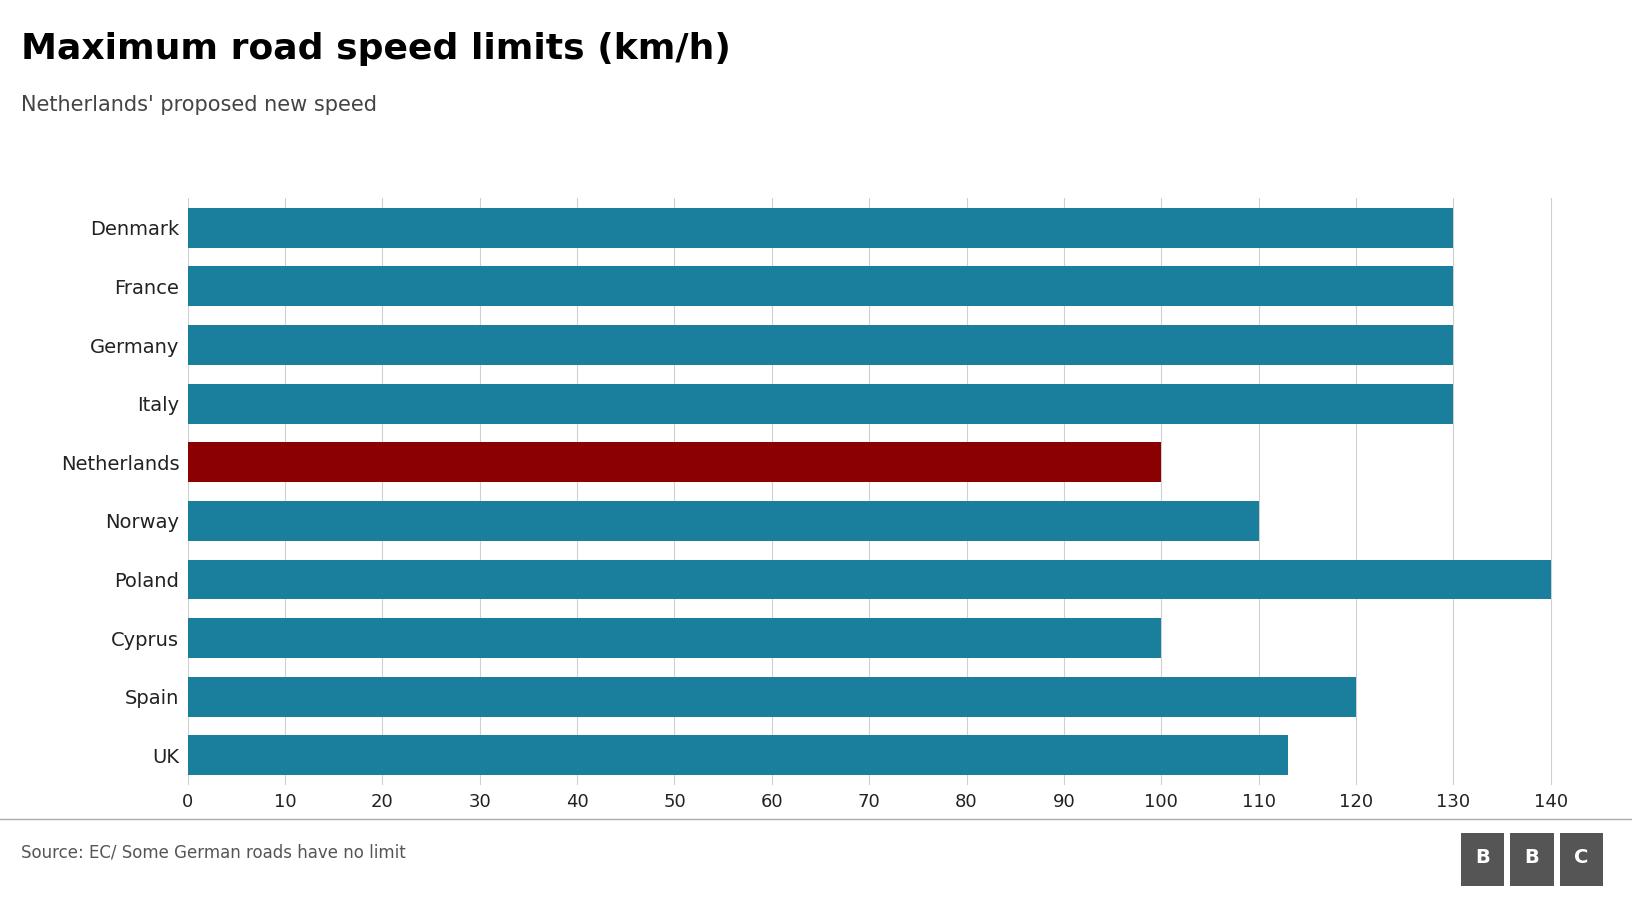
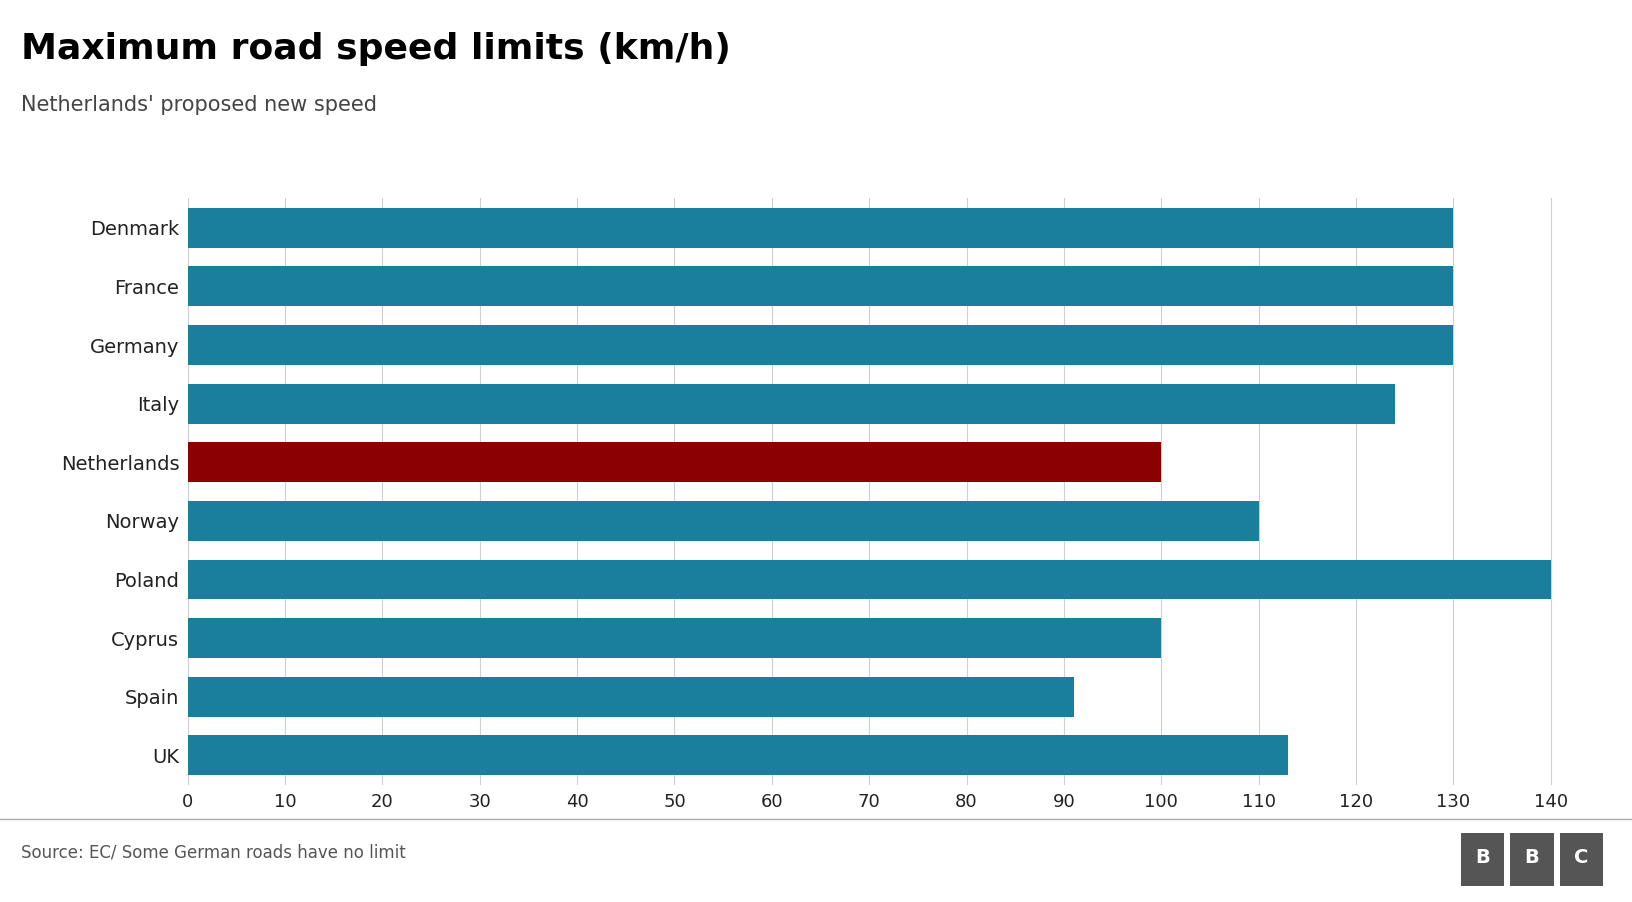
Italy: 130 -> 124
Spain: 120 -> 91
